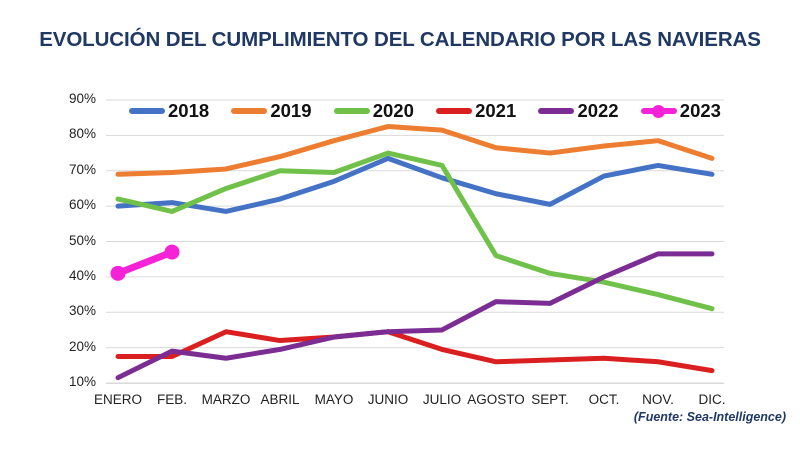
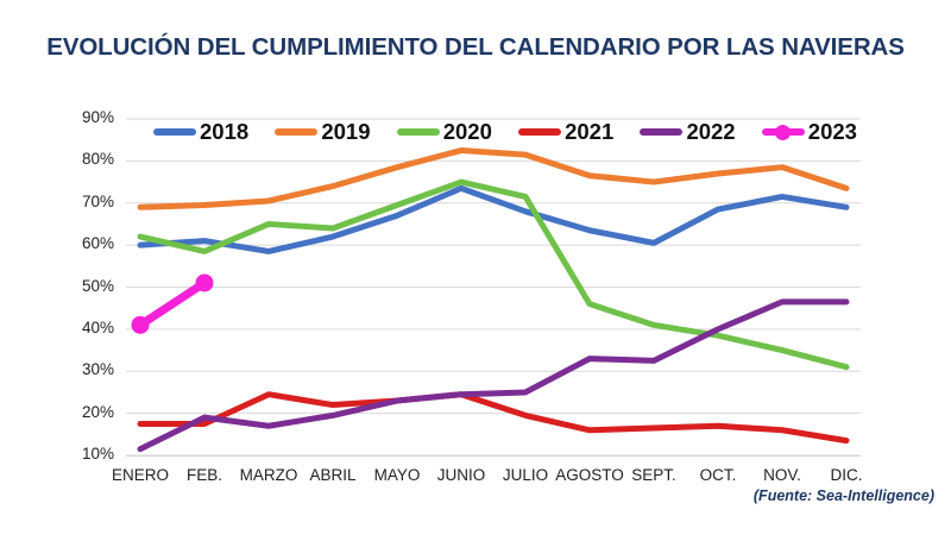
2023/FEB.: 47% -> 51%
2020/ABRIL: 70% -> 64%
